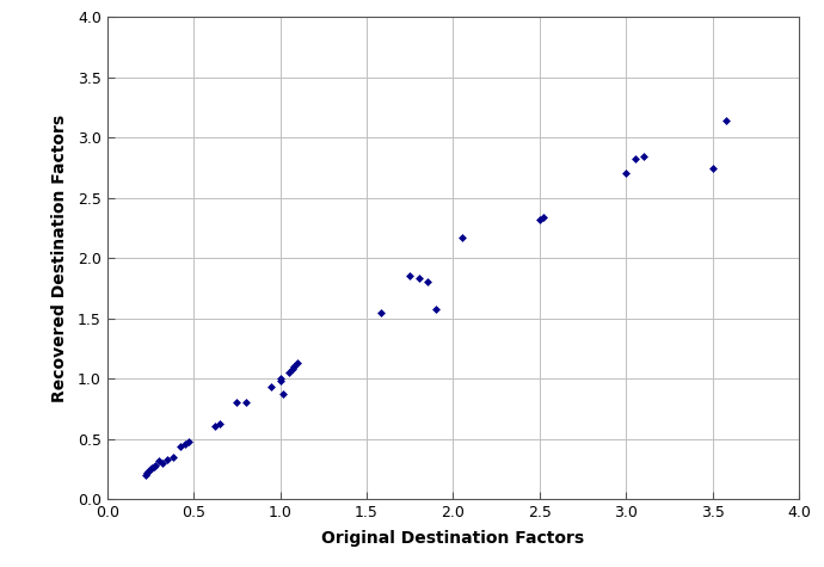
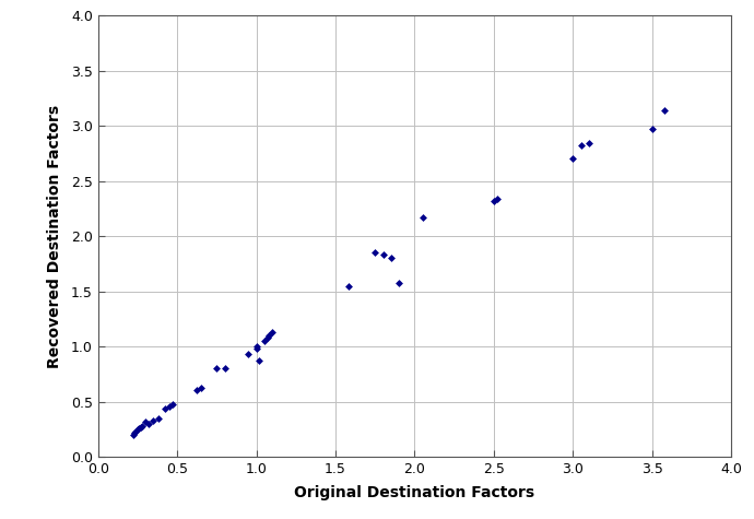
3.5: 2.74 -> 2.97
